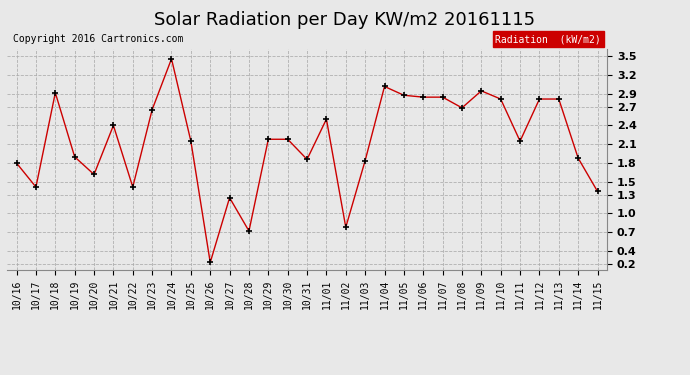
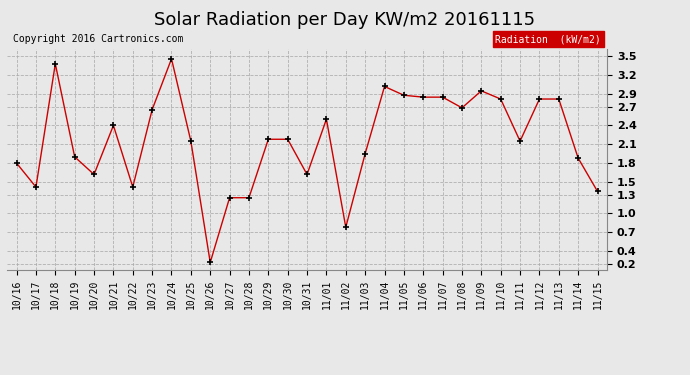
10/18: 2.92 -> 3.38
10/28: 0.72 -> 1.25
10/31: 1.86 -> 1.62
11/03: 1.84 -> 1.95
